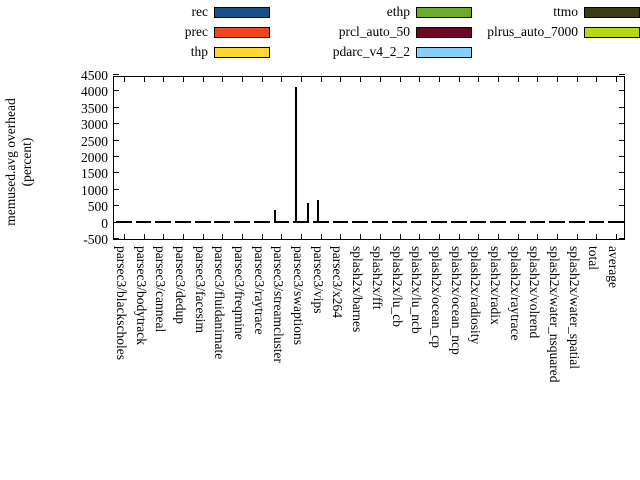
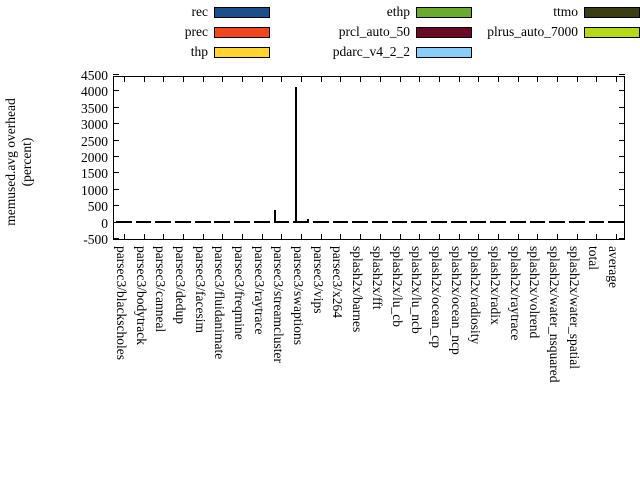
plrus_auto_7000/parsec3/swaptions: 600 -> 100
thp/parsec3/vips: 700 -> 100
